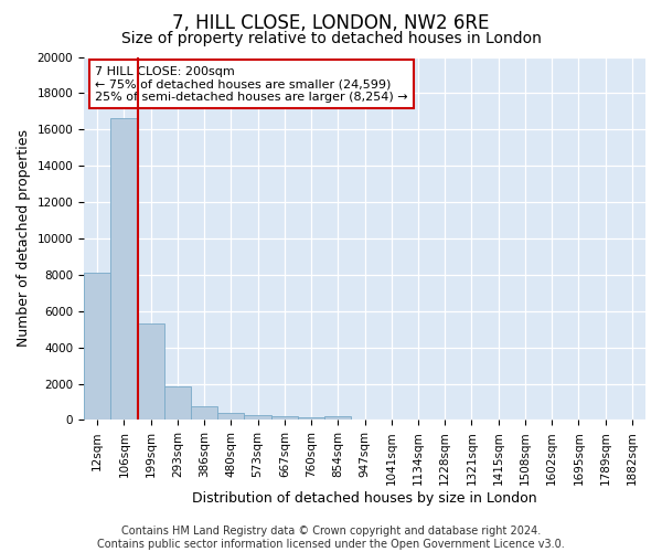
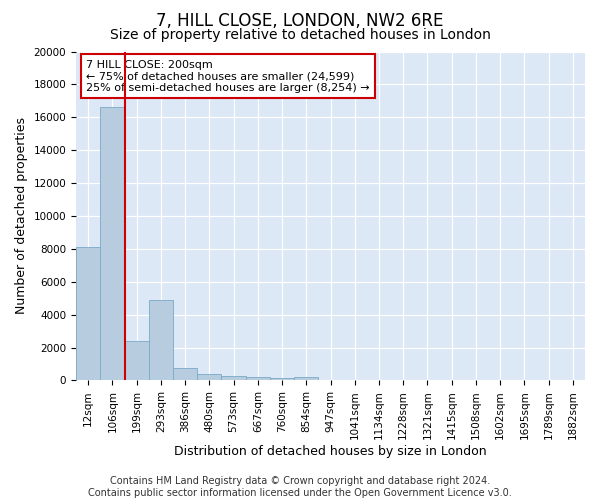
199sqm: 5300 -> 2400
293sqm: 1800 -> 4900
